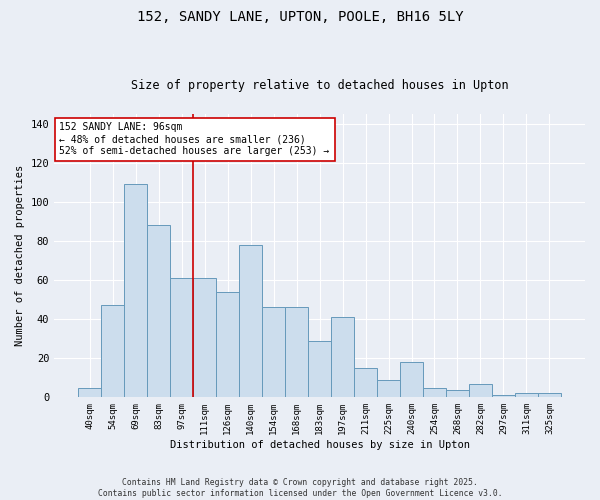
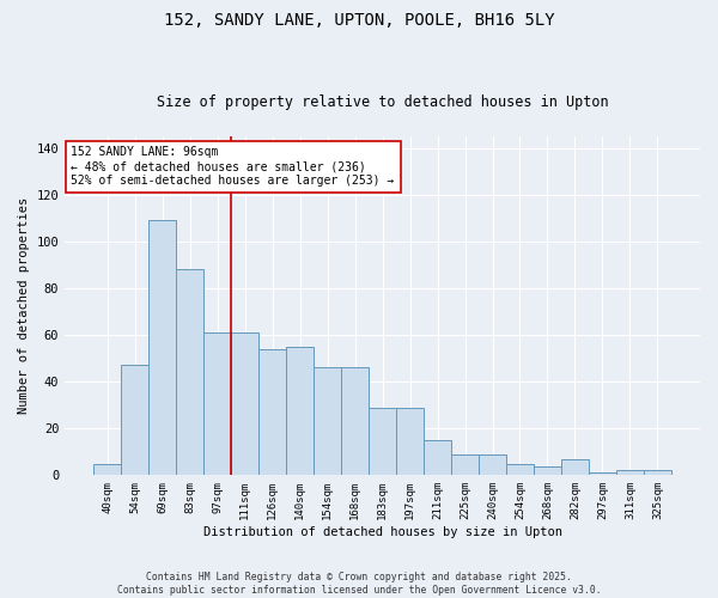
140sqm: 78 -> 55
197sqm: 41 -> 29
240sqm: 18 -> 9
